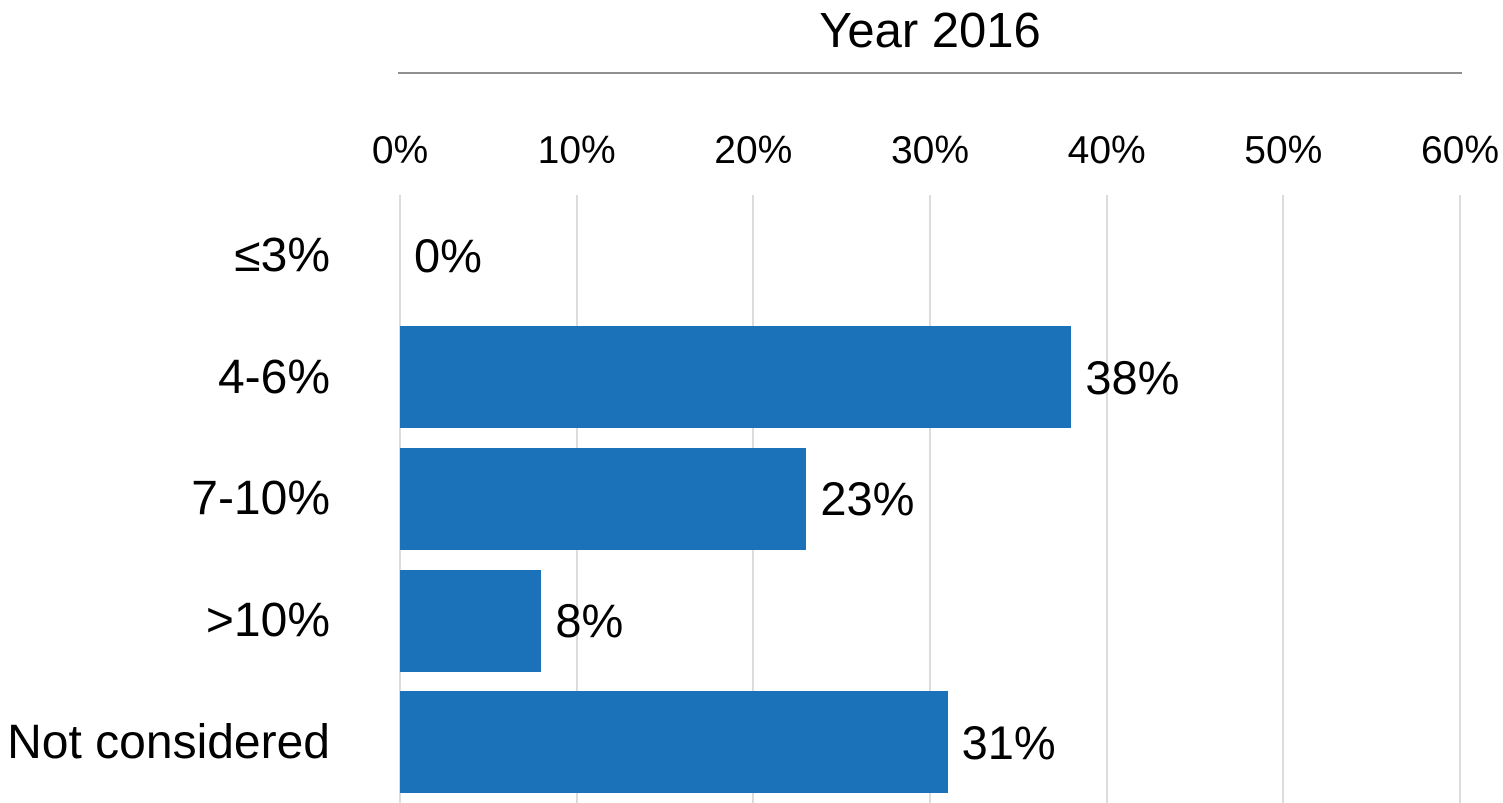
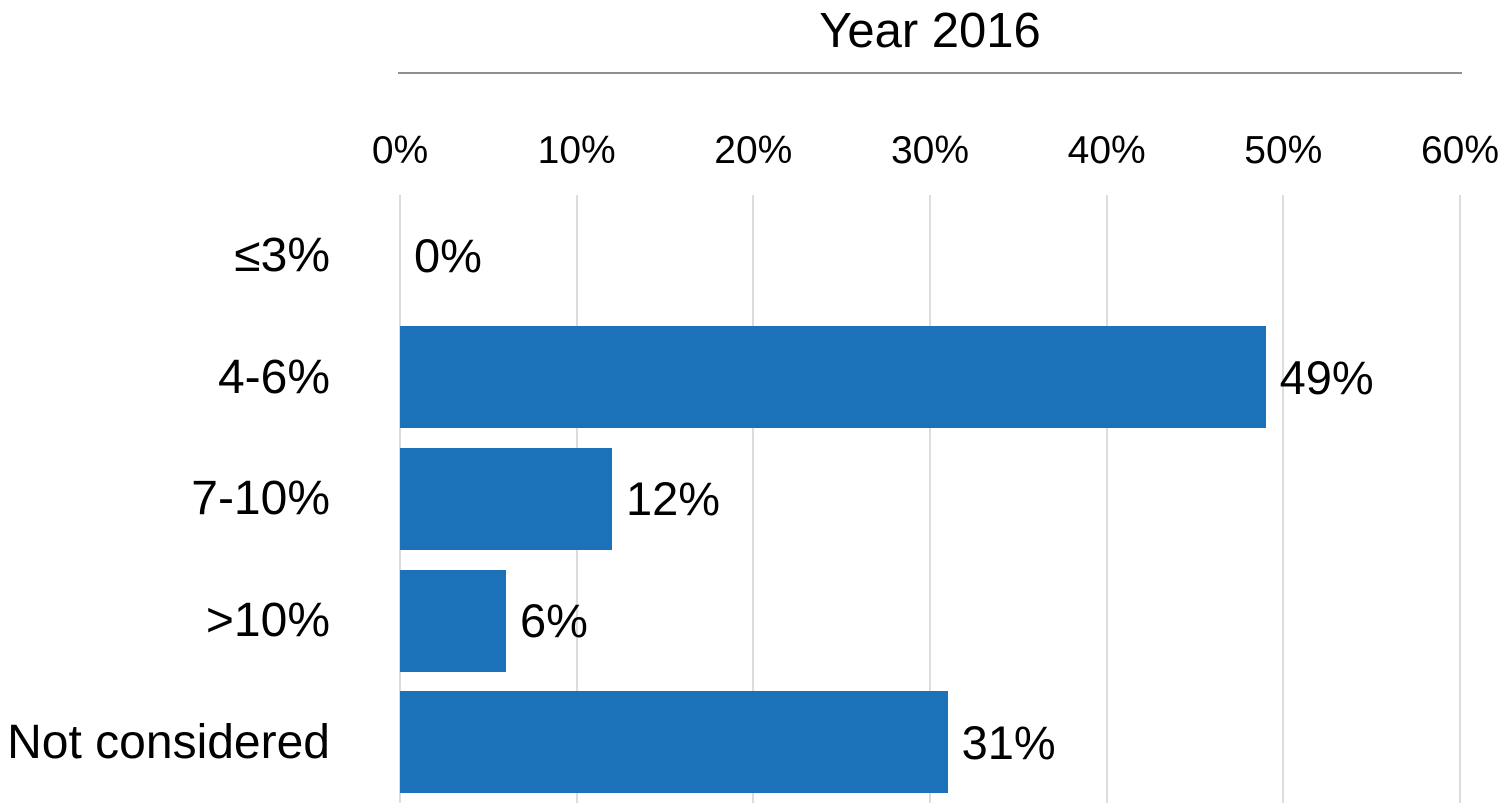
4-6%: 38% -> 49%
7-10%: 23% -> 12%
>10%: 8% -> 6%
